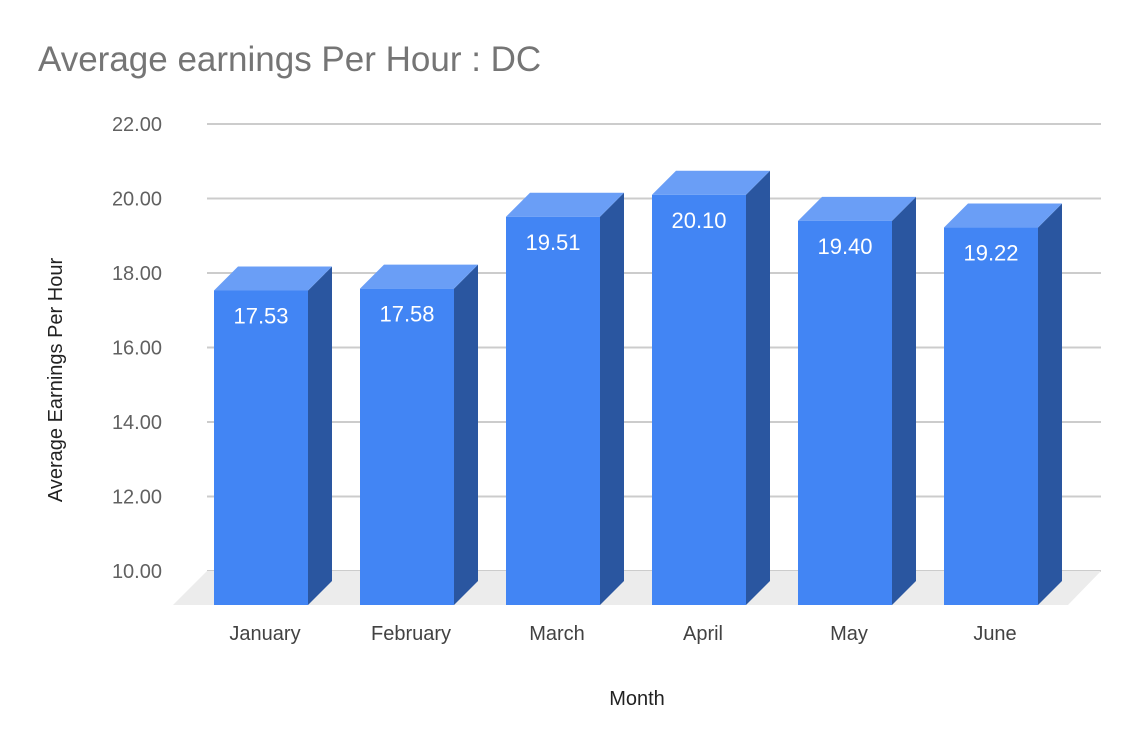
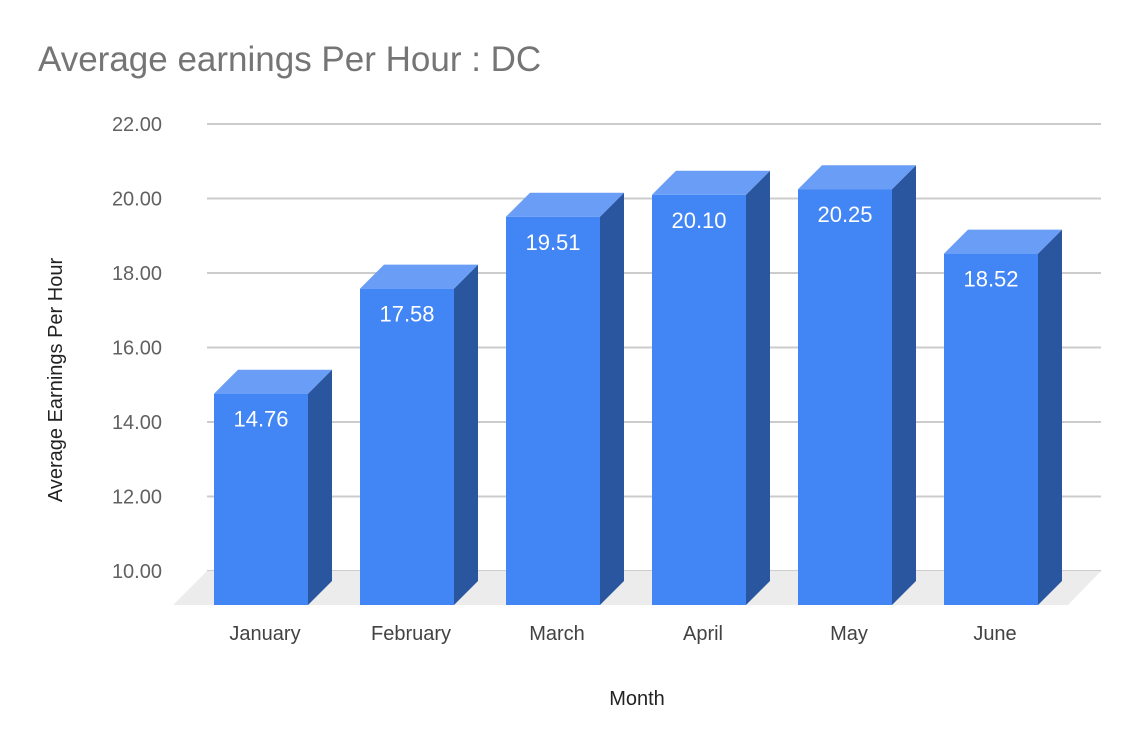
January: 17.53 -> 14.76
May: 19.40 -> 20.25
June: 19.22 -> 18.52
